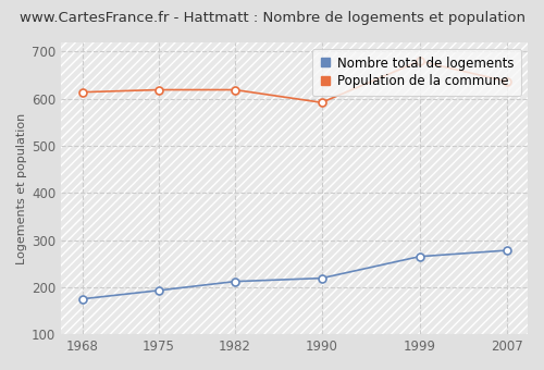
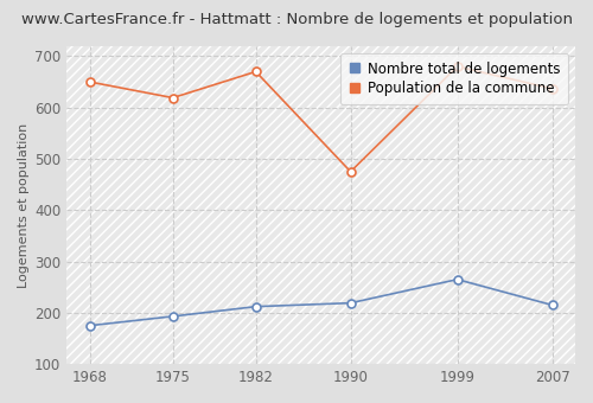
Population de la commune/1968: 614 -> 650
Population de la commune/1982: 619 -> 670
Population de la commune/1990: 592 -> 475
Nombre total de logements/2007: 278 -> 215
